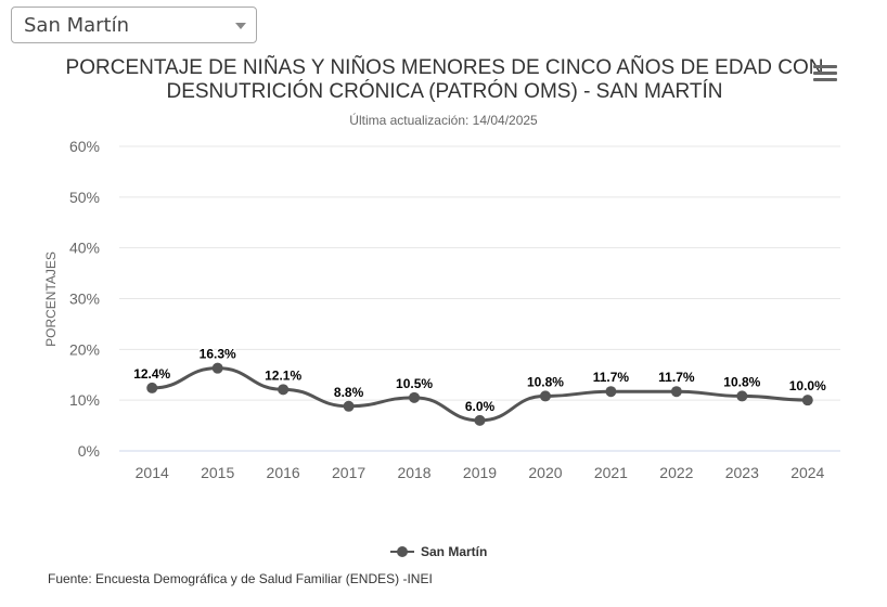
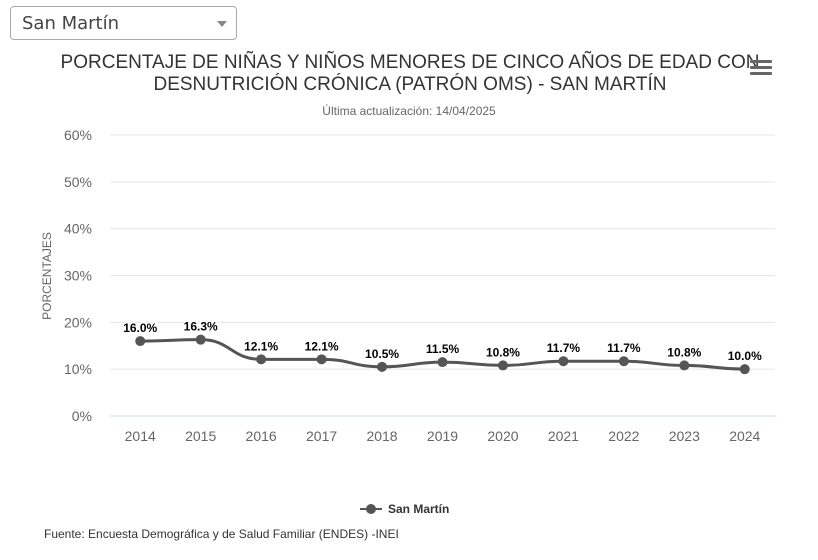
2014: 12.4% -> 16.0%
2017: 8.8% -> 12.1%
2019: 6.0% -> 11.5%
